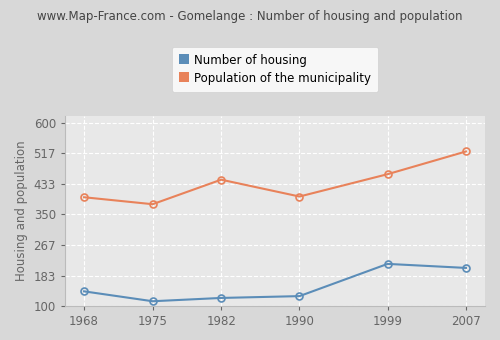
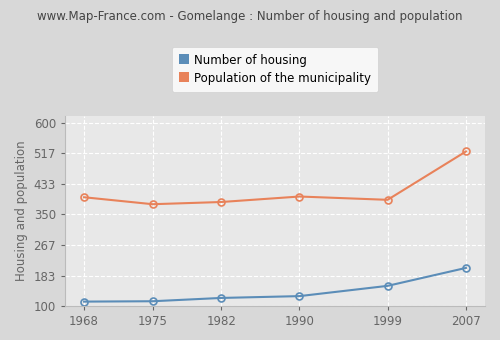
Number of housing/1968: 140 -> 112
Population of the municipality/1982: 445 -> 384
Number of housing/1999: 215 -> 155
Population of the municipality/1999: 460 -> 390
